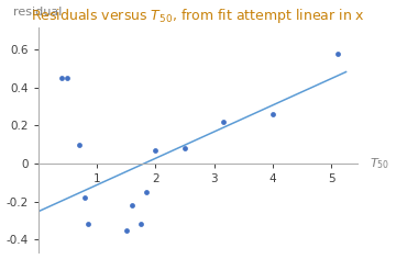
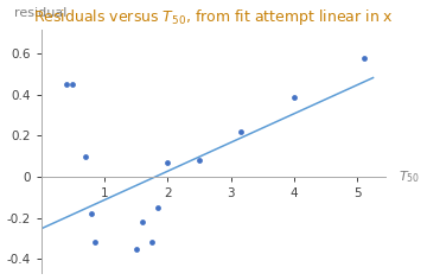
4: 0.26 -> 0.39
